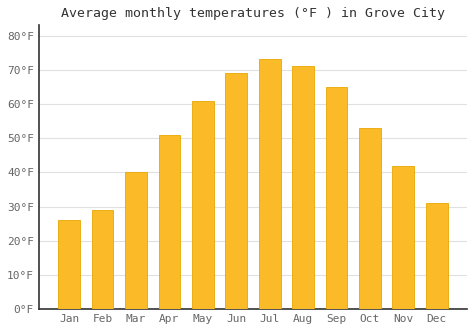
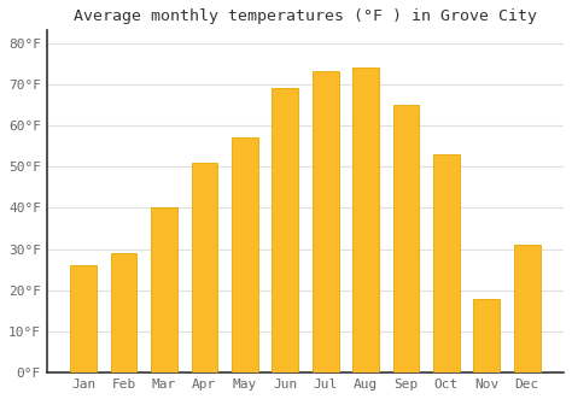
May: 61°F -> 57°F
Aug: 71°F -> 74°F
Nov: 42°F -> 18°F
